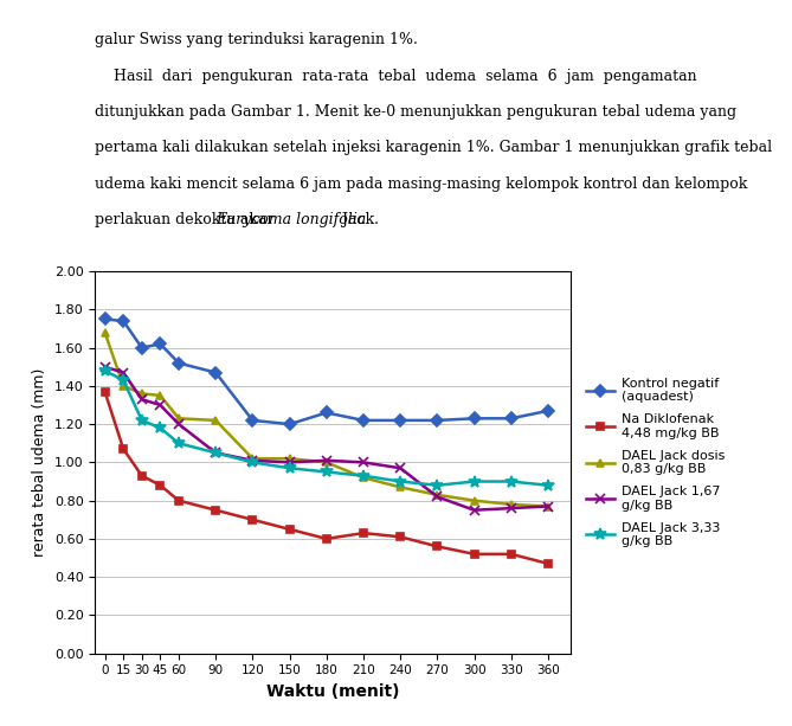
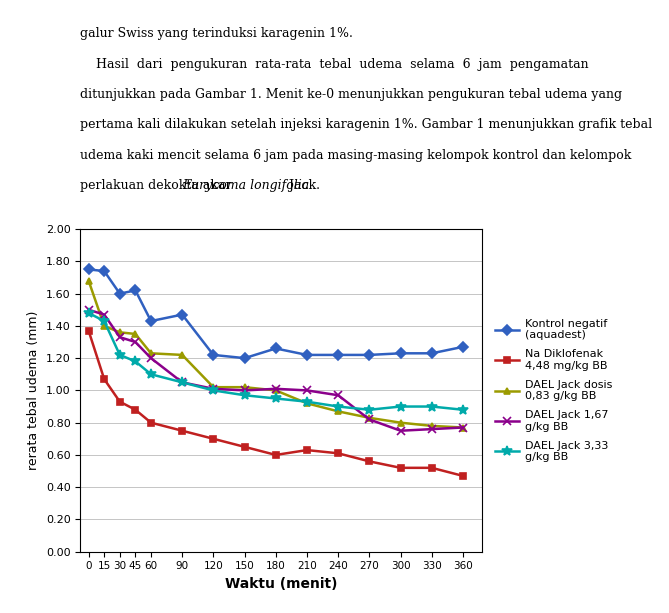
Kontrol negatif (aquadest)/60: 1.52 -> 1.43
